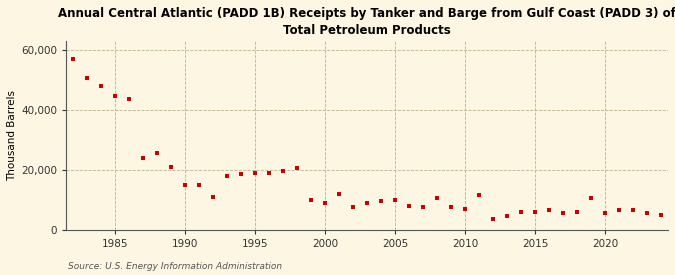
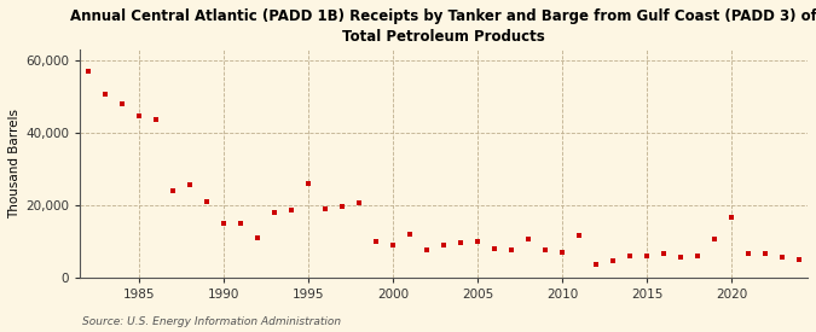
1995: 19,000 -> 26,000
2020: 5,500 -> 16,500
